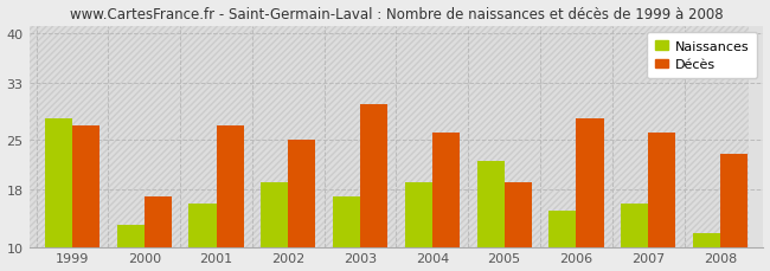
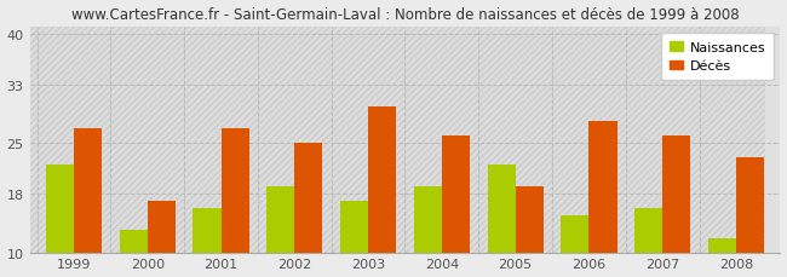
Naissances/1999: 28 -> 22
